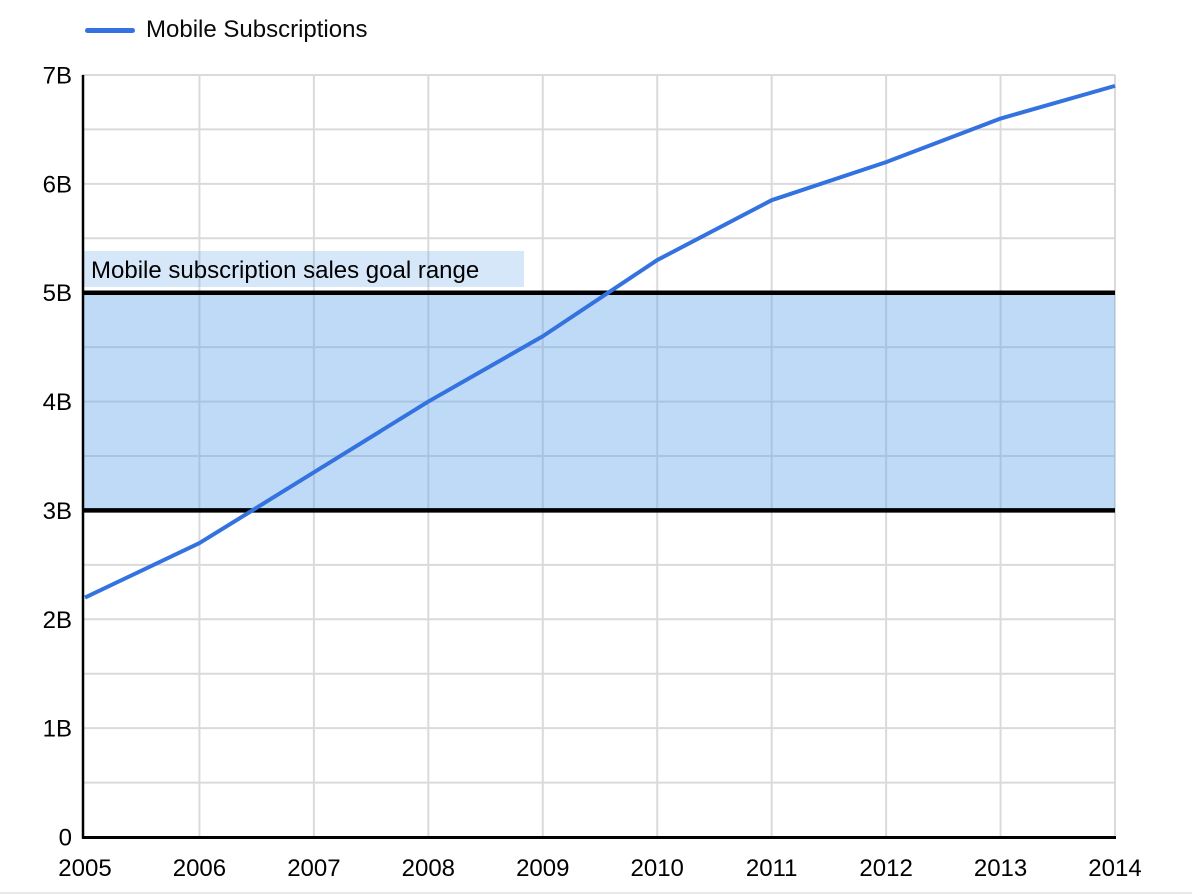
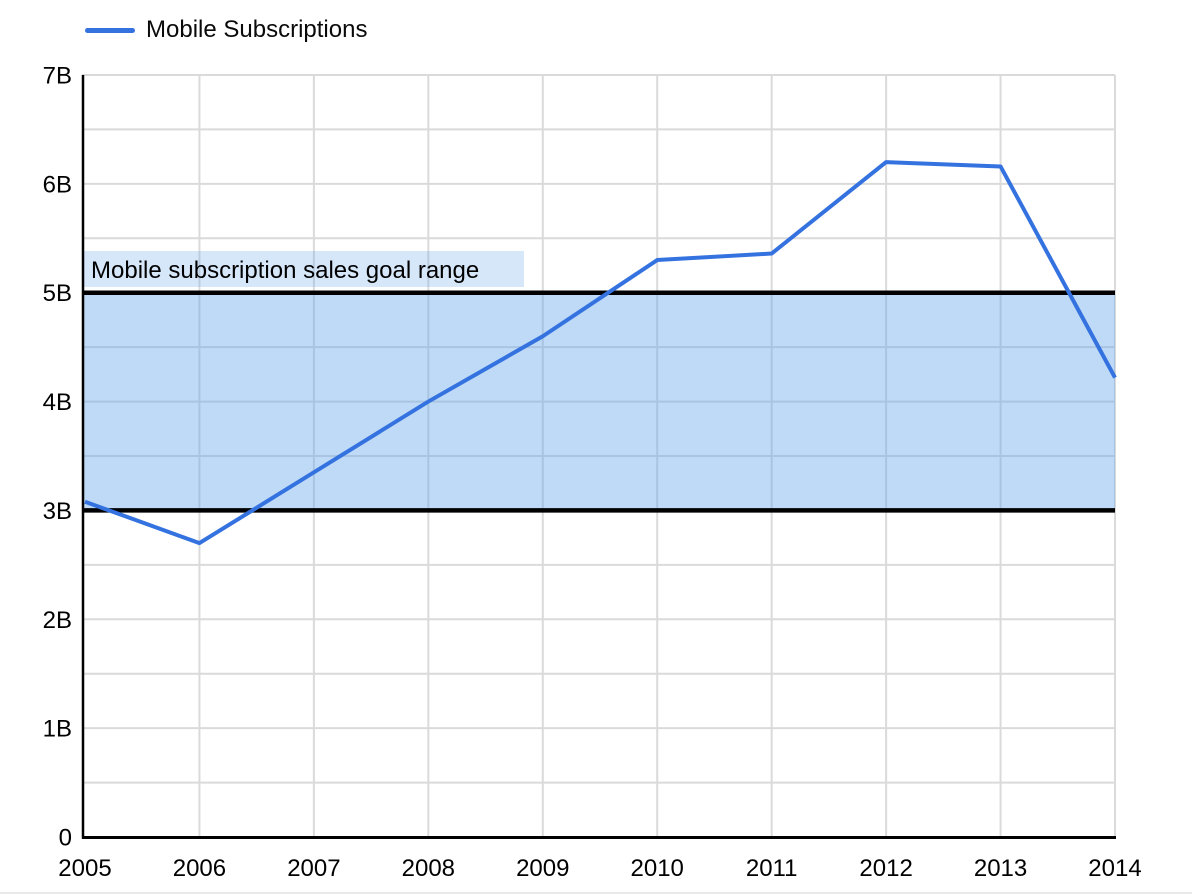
2005: 2.20B -> 3.08B
2011: 5.85B -> 5.36B
2013: 6.60B -> 6.16B
2014: 6.90B -> 4.22B
